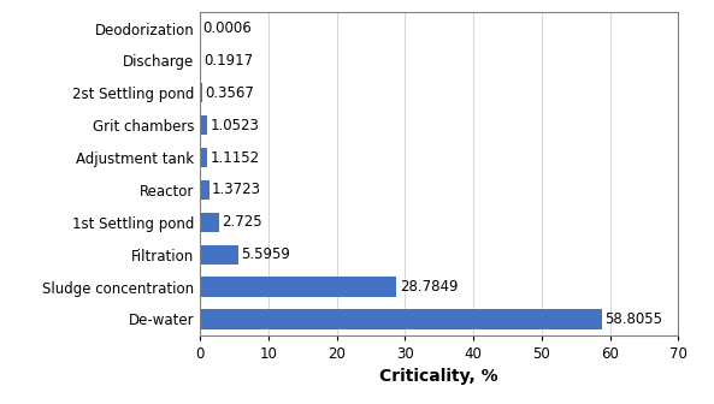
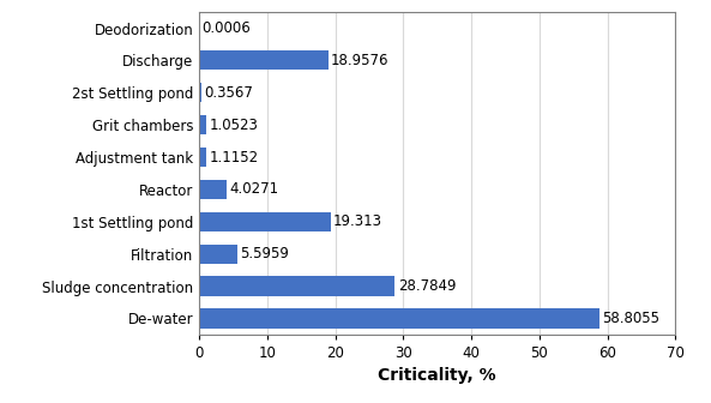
Discharge: 0.1917 -> 18.9576
Reactor: 1.3723 -> 4.0271
1st Settling pond: 2.725 -> 19.313
